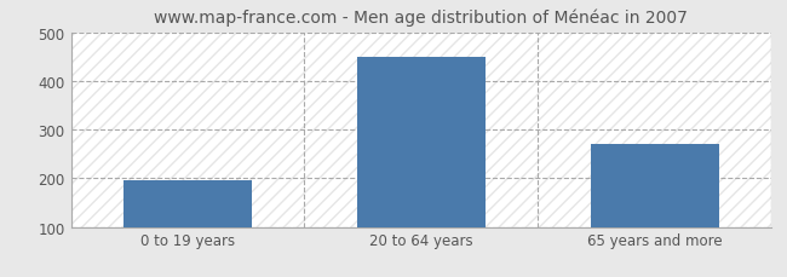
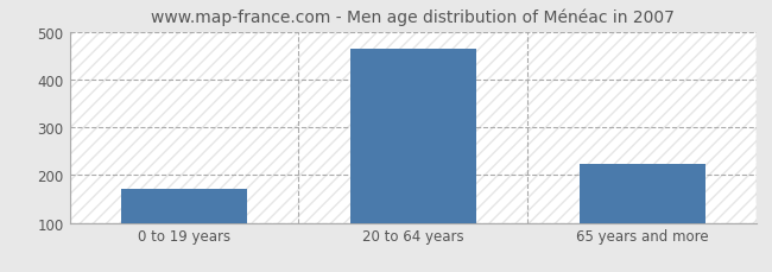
0 to 19 years: 195 -> 172
20 to 64 years: 450 -> 465
65 years and more: 270 -> 224
